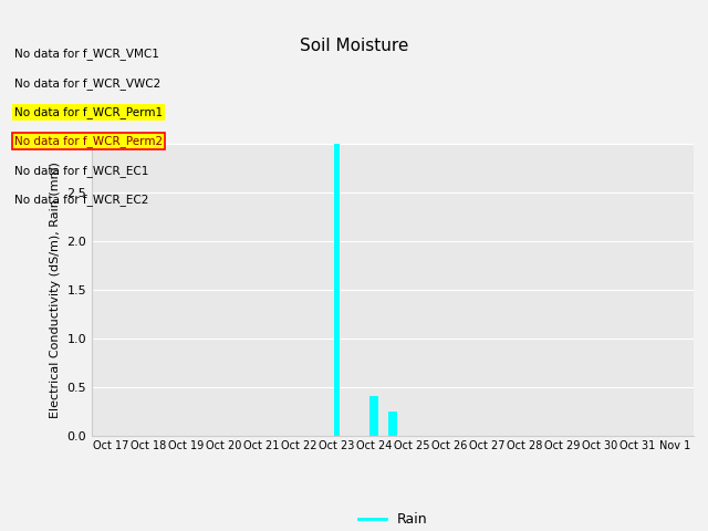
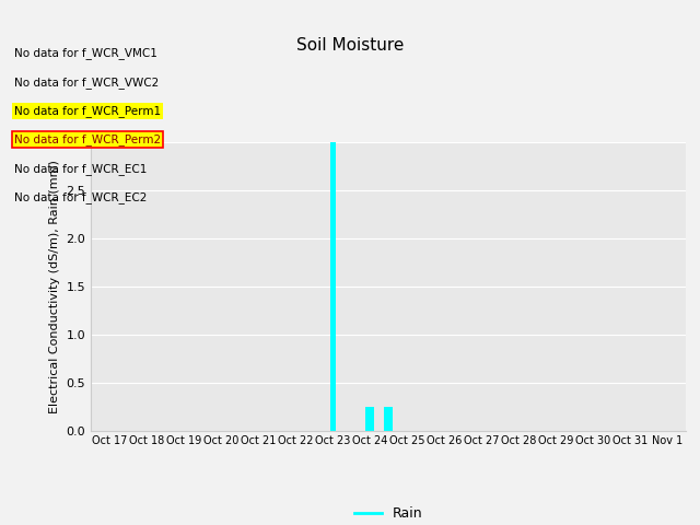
Oct 24: 0.40 -> 0.25
